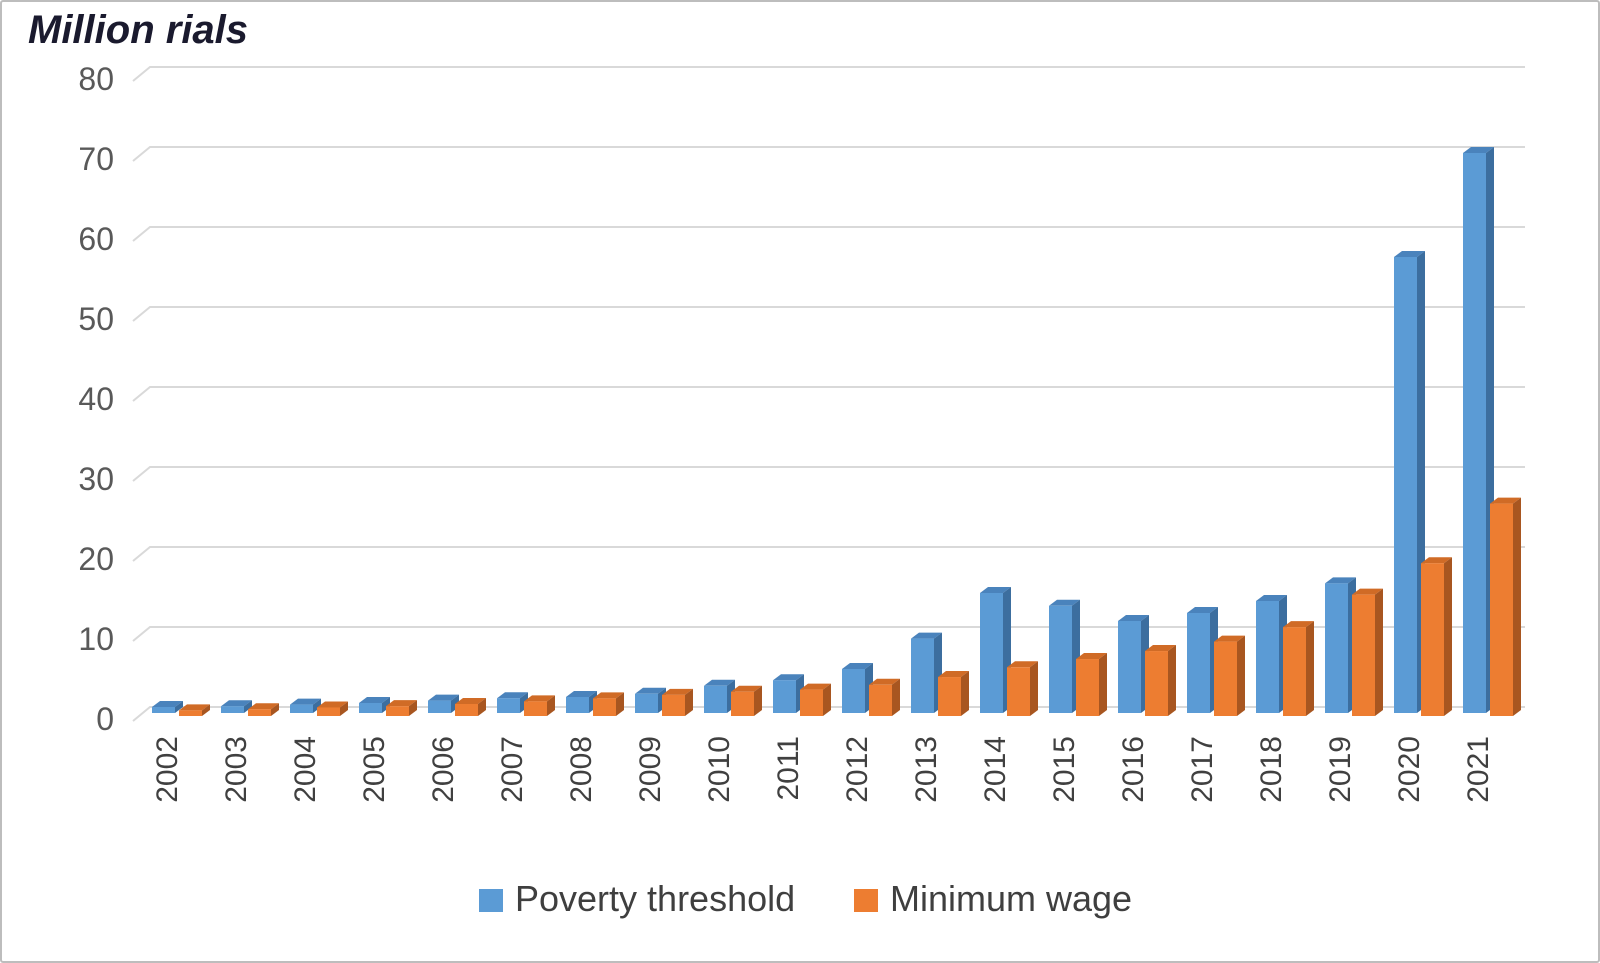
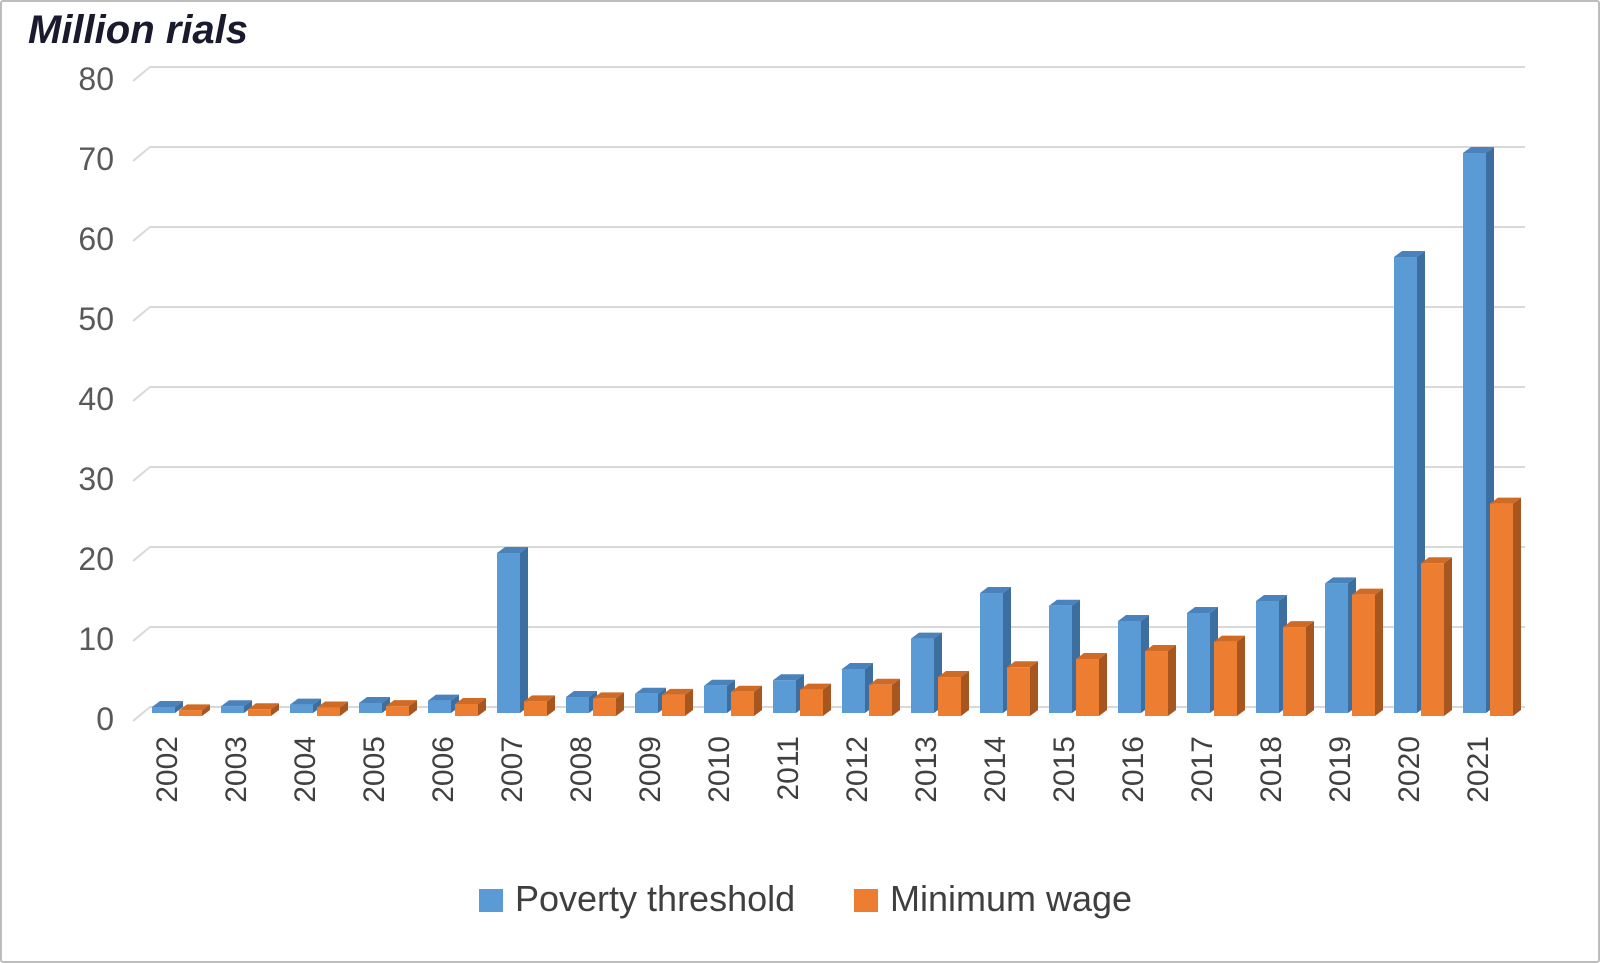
Poverty threshold/2007: 2 -> 20
